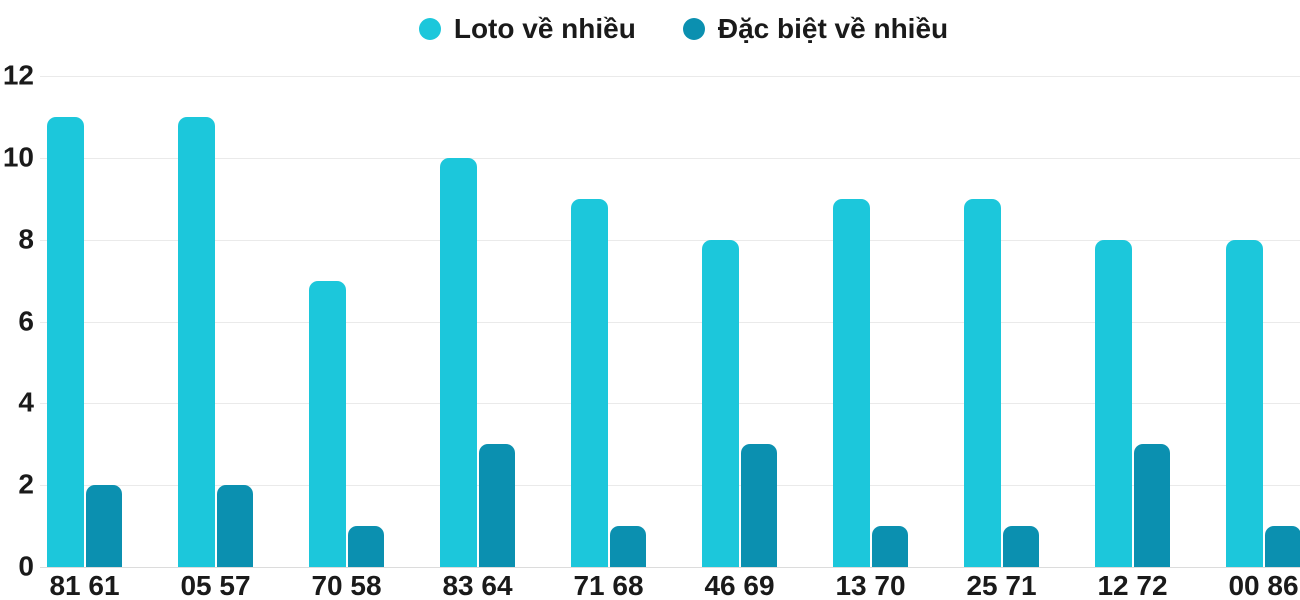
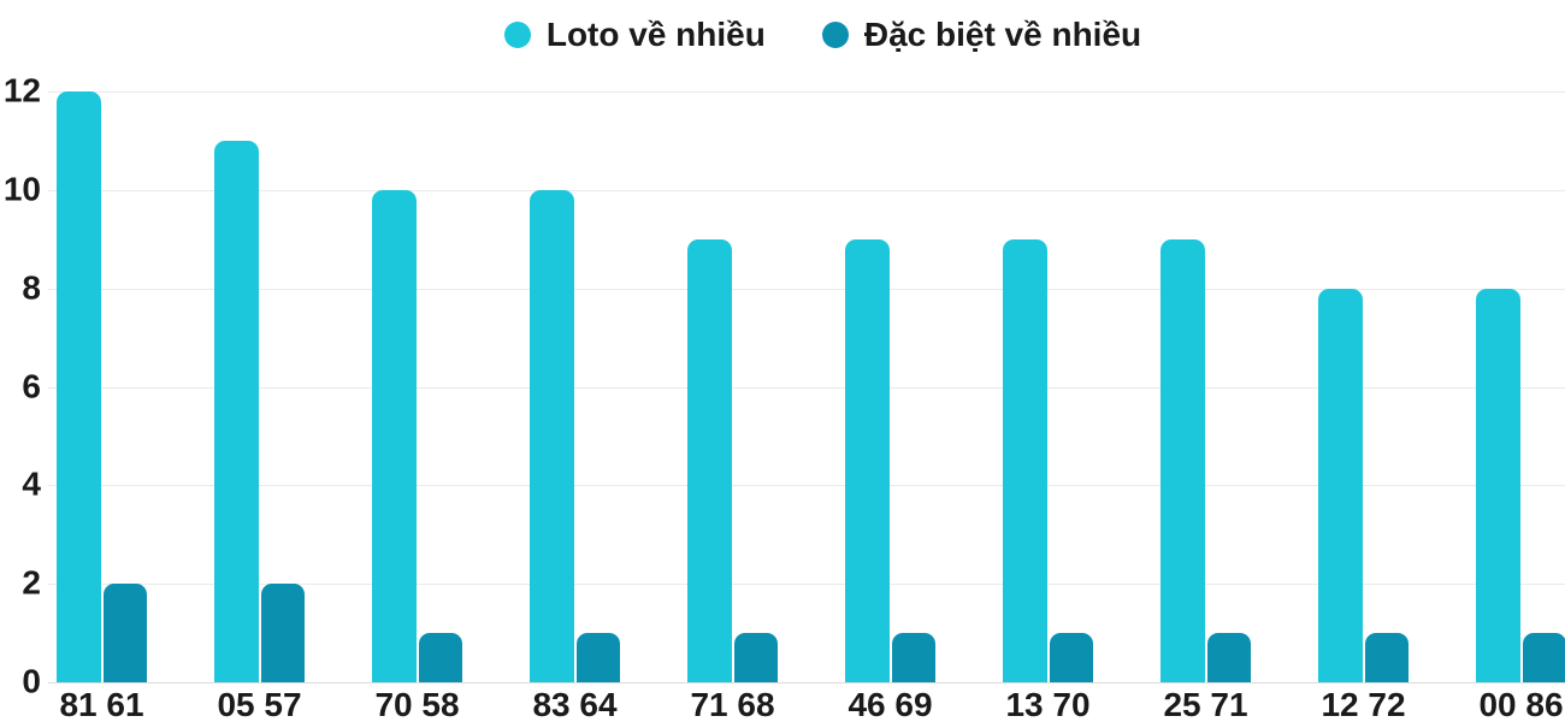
Loto về nhiều/81 61: 11 -> 12
Loto về nhiều/70 58: 7 -> 10
Đặc biệt về nhiều/83 64: 3 -> 1
Loto về nhiều/46 69: 8 -> 9
Đặc biệt về nhiều/46 69: 3 -> 1
Đặc biệt về nhiều/12 72: 3 -> 1
